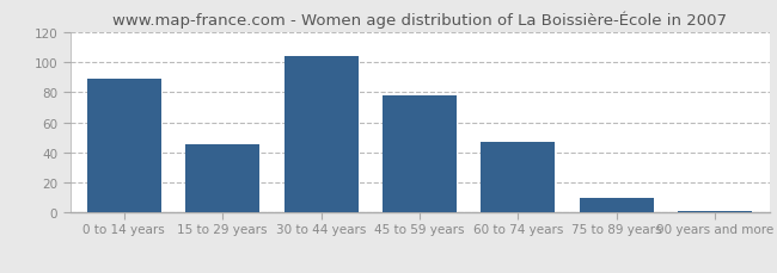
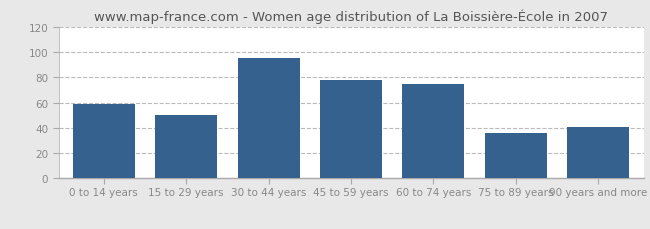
0 to 14 years: 89 -> 59
15 to 29 years: 45 -> 50
30 to 44 years: 104 -> 95
60 to 74 years: 47 -> 75
75 to 89 years: 10 -> 36
90 years and more: 1 -> 41
